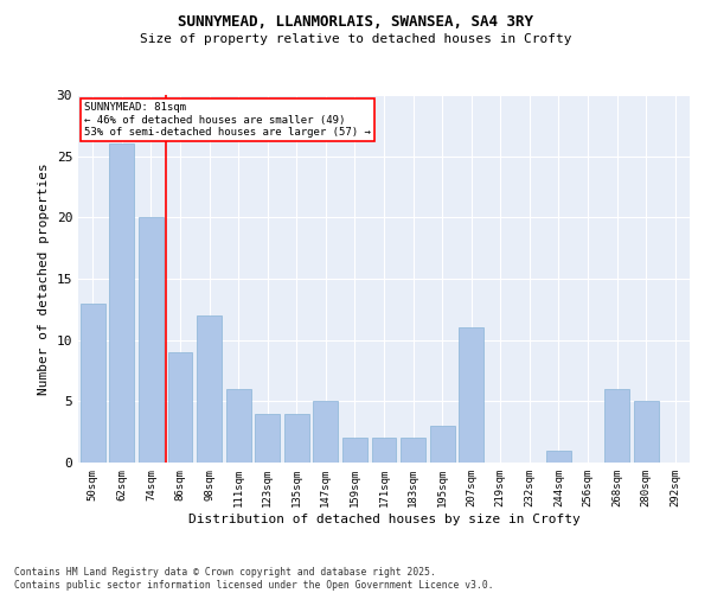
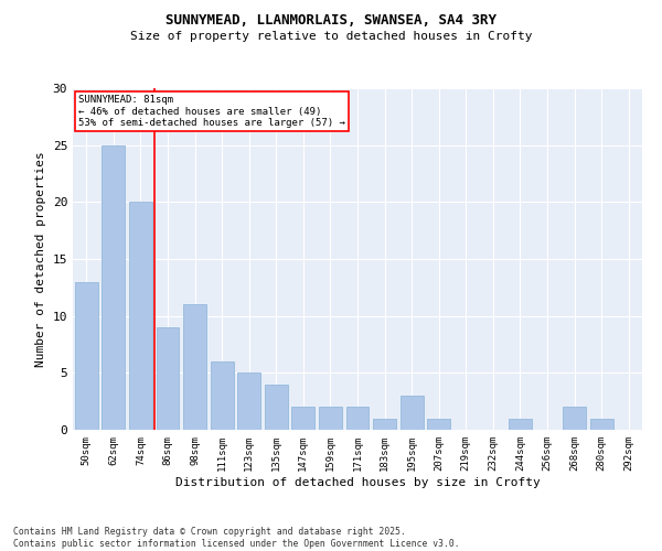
62sqm: 26 -> 25
98sqm: 12 -> 11
123sqm: 4 -> 5
147sqm: 5 -> 2
183sqm: 2 -> 1
207sqm: 11 -> 1
268sqm: 6 -> 2
280sqm: 5 -> 1
